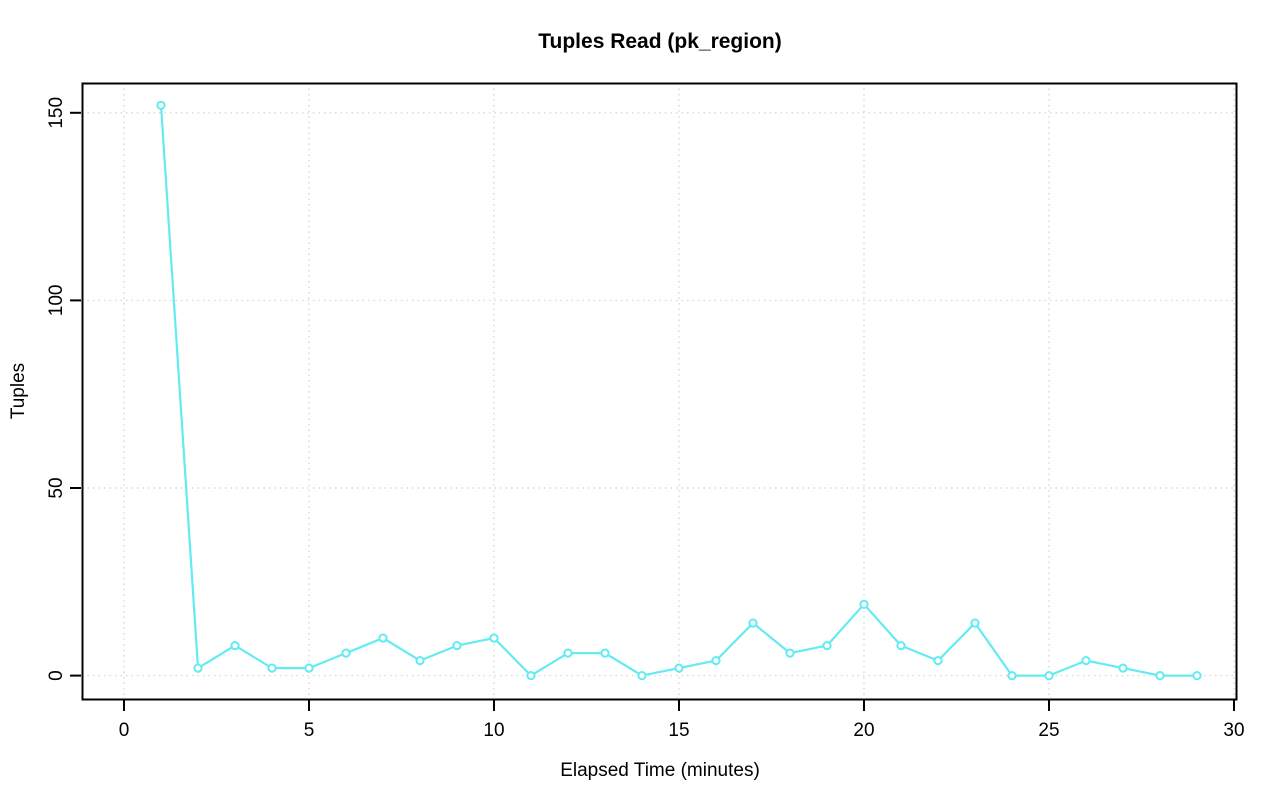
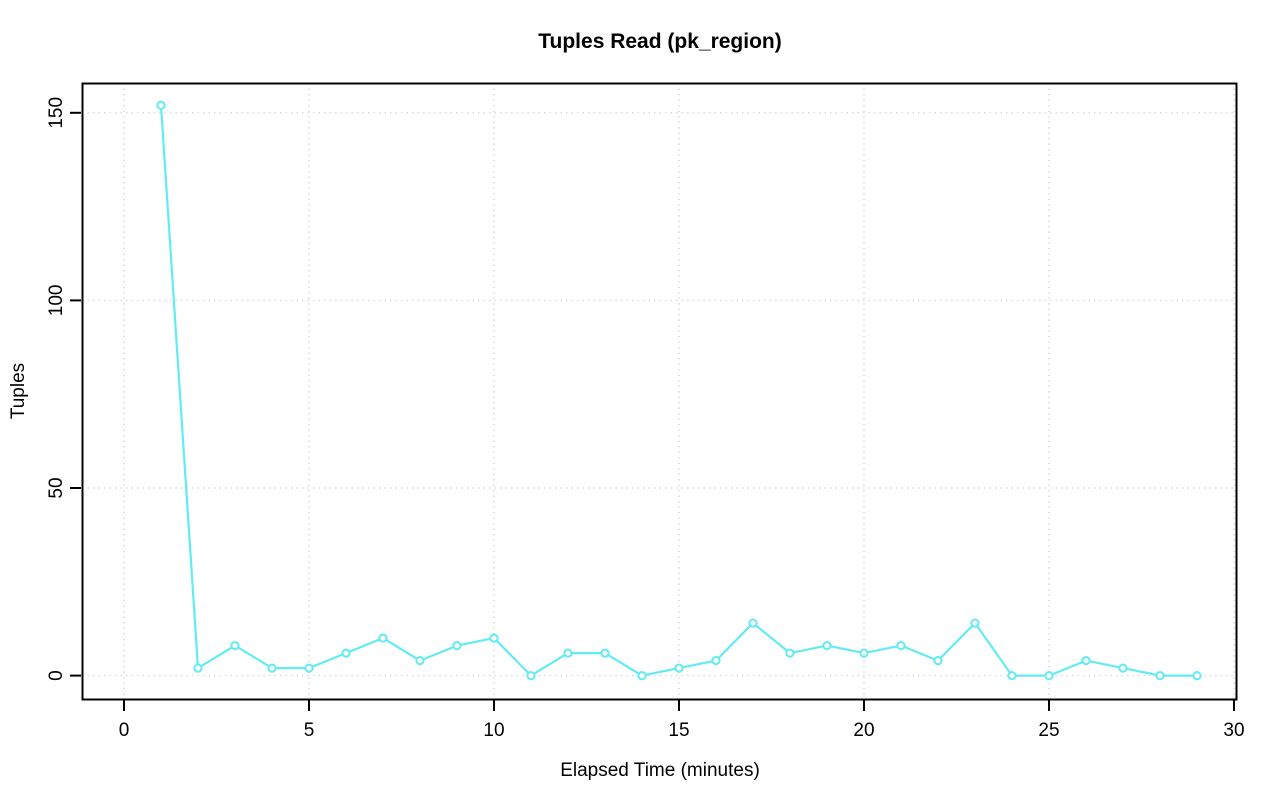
20: 19 -> 6
